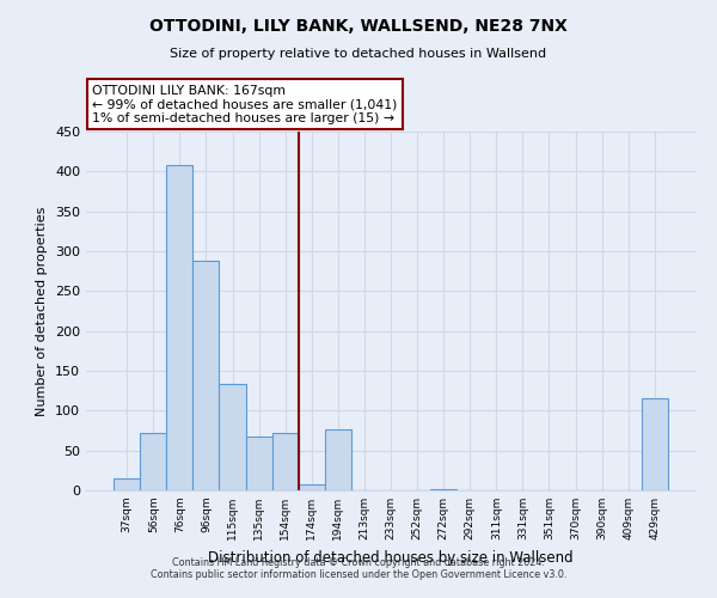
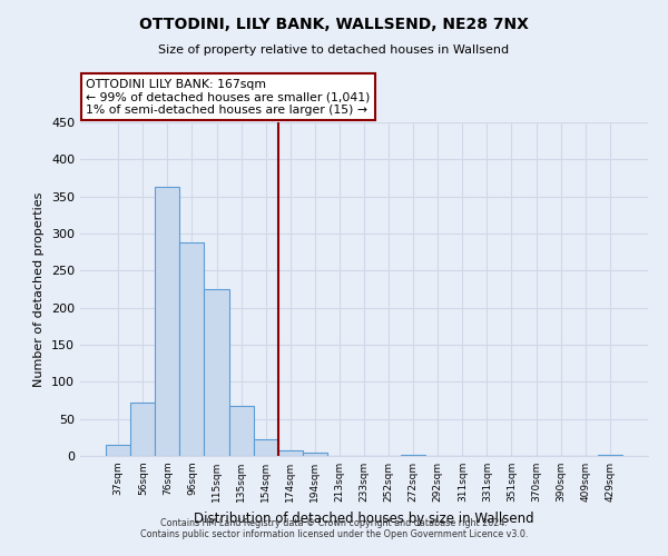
76sqm: 408 -> 363
115sqm: 134 -> 225
154sqm: 72 -> 22
194sqm: 76 -> 5
429sqm: 116 -> 2
